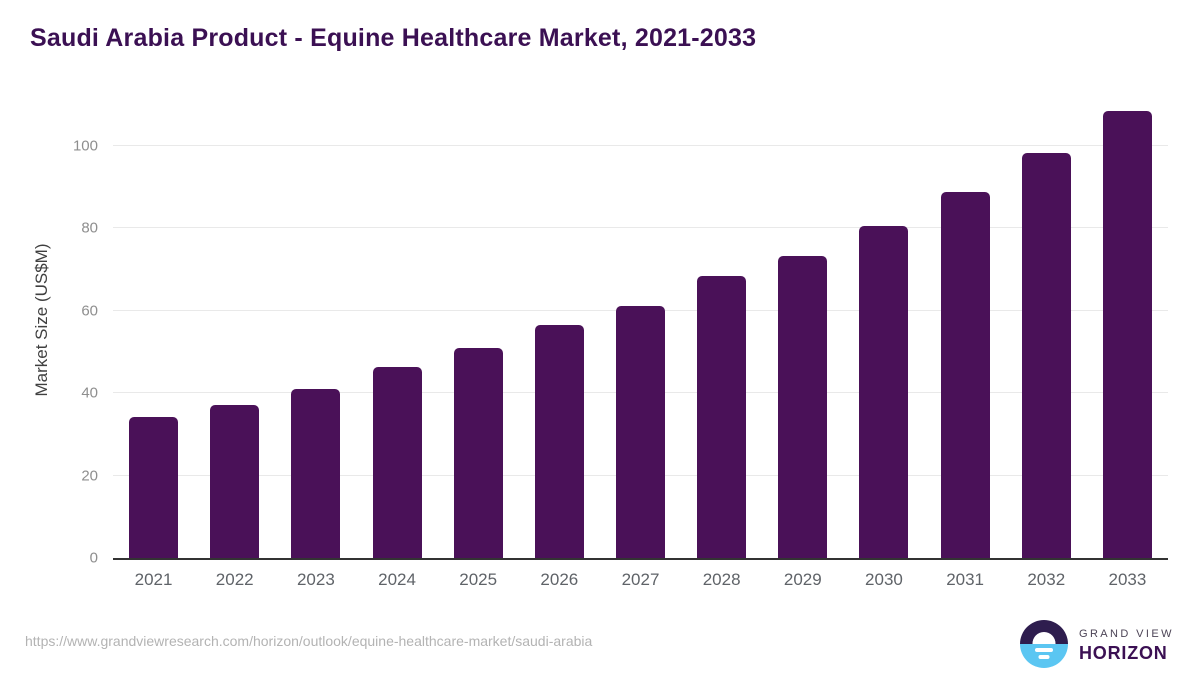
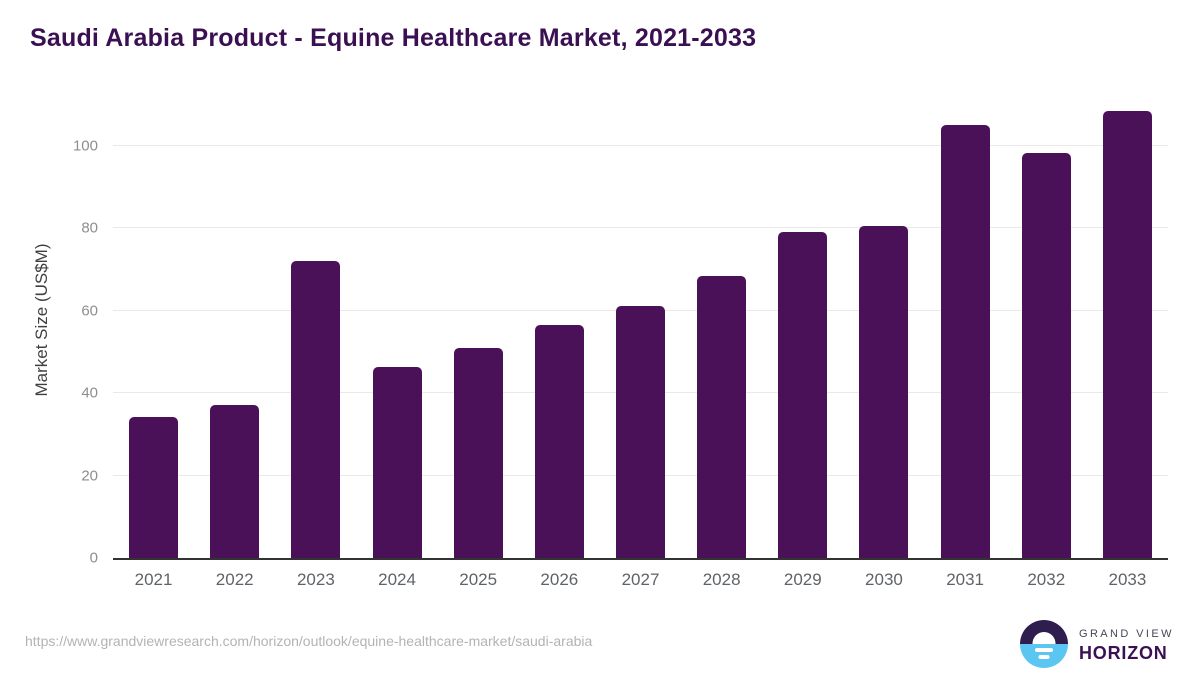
2023: 41 -> 72
2029: 73 -> 79
2031: 89 -> 105
